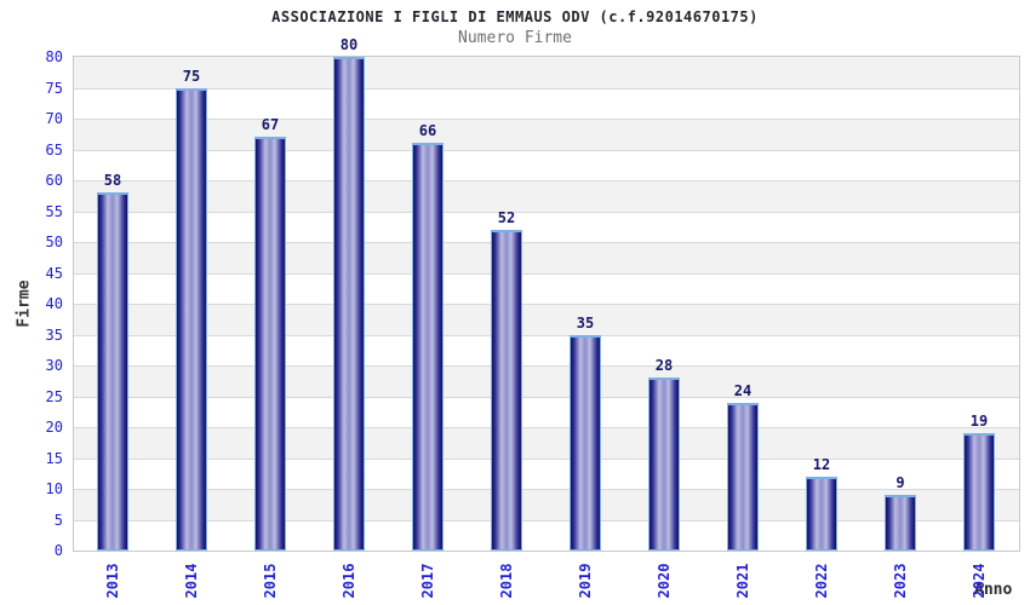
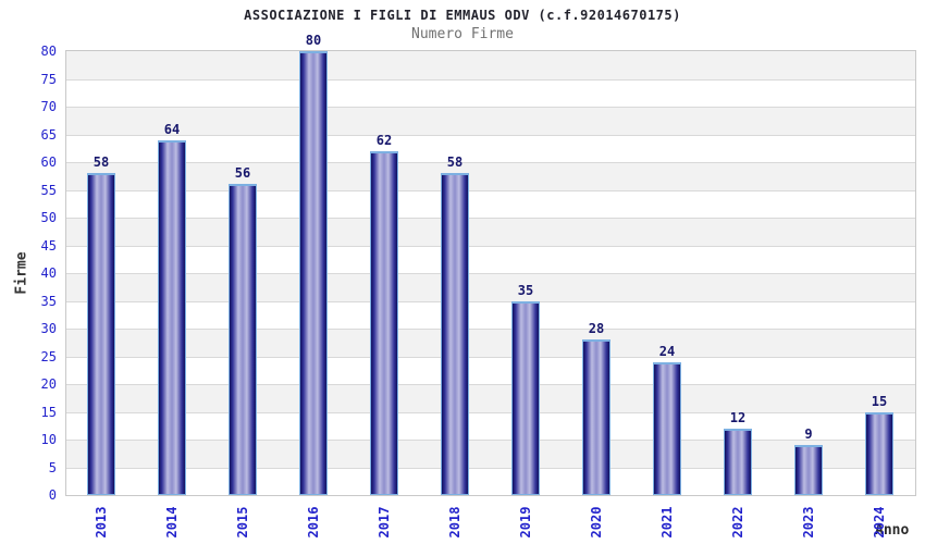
2014: 75 -> 64
2015: 67 -> 56
2017: 66 -> 62
2018: 52 -> 58
2024: 19 -> 15
